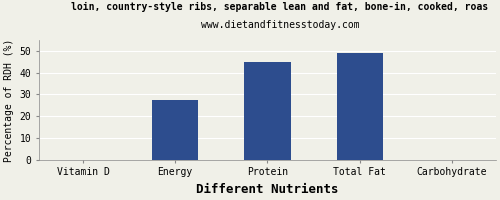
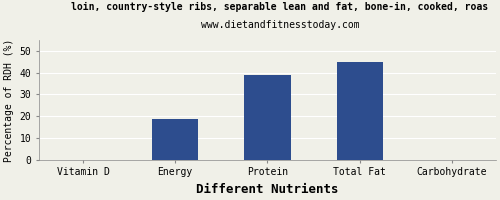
Energy: 27.5 -> 18.5
Protein: 45.0 -> 39.0
Total Fat: 49.0 -> 45.0
